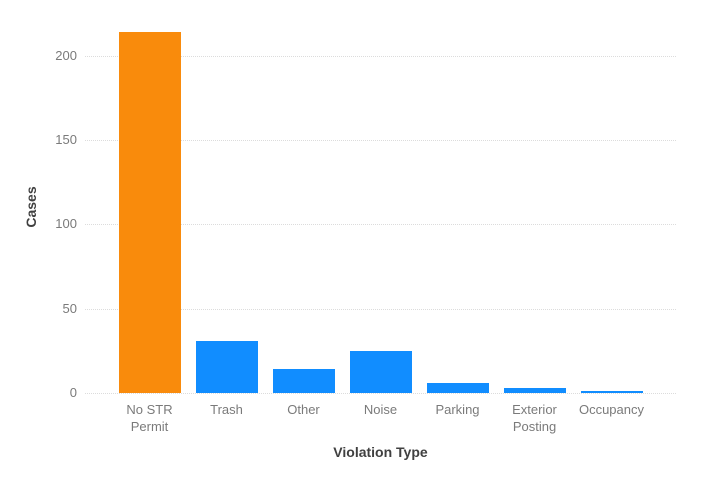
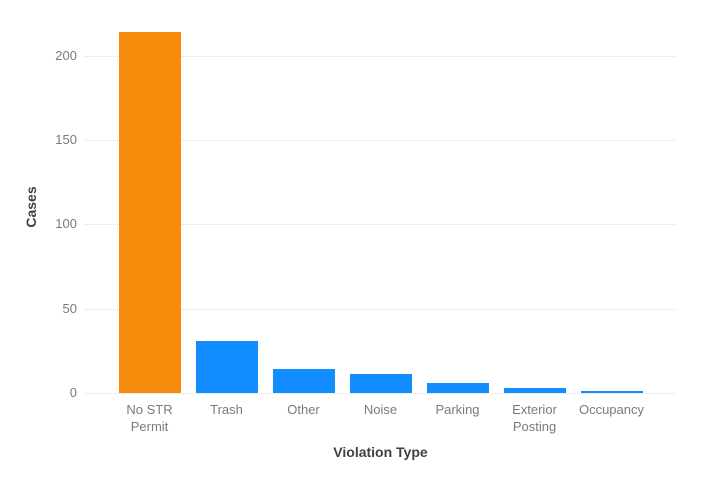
Noise: 25 -> 11
